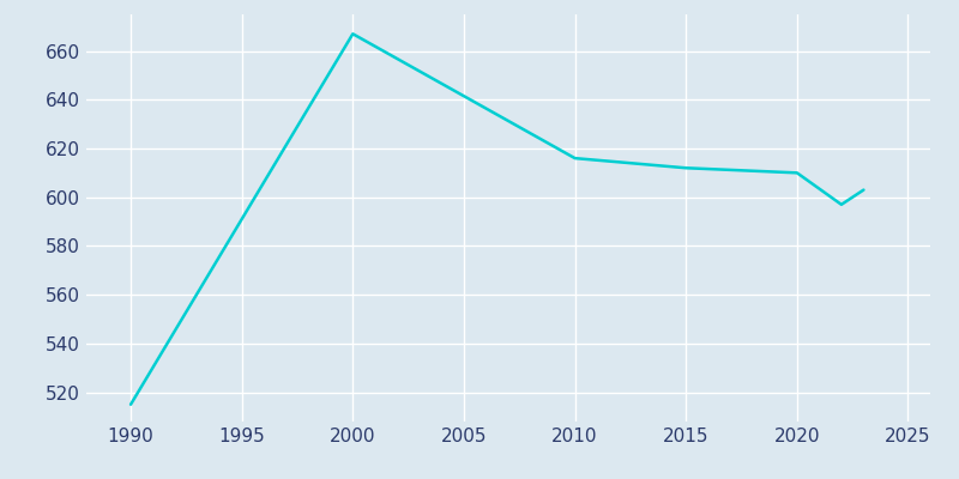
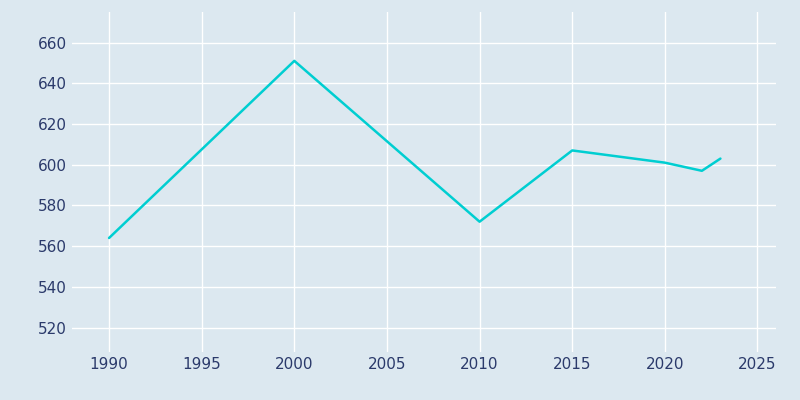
1990: 515 -> 564
2000: 667 -> 651
2010: 616 -> 572
2015: 612 -> 607
2020: 610 -> 601
